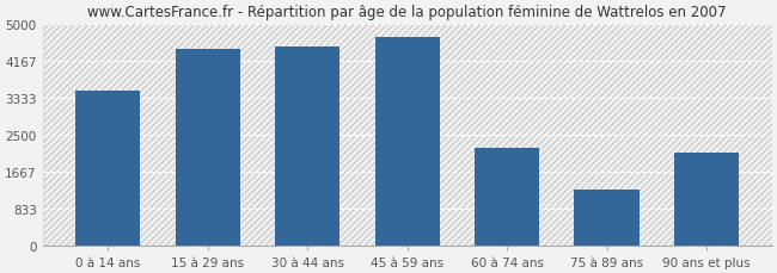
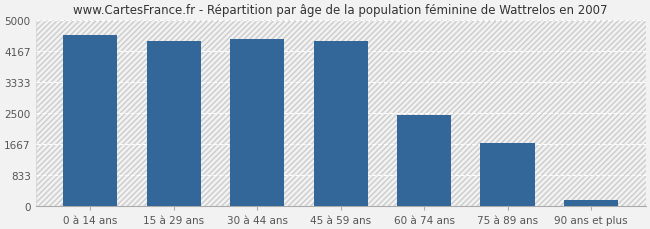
0 à 14 ans: 3500 -> 4610
45 à 59 ans: 4700 -> 4430
60 à 74 ans: 2200 -> 2450
75 à 89 ans: 1250 -> 1700
90 ans et plus: 2100 -> 150
